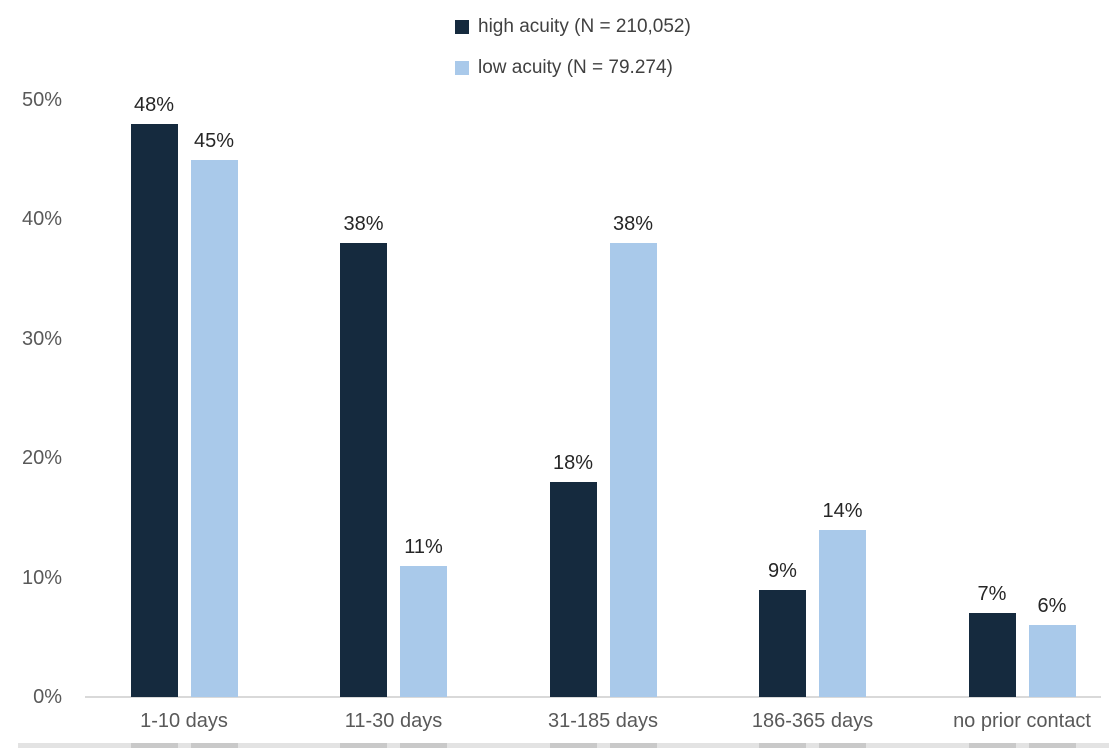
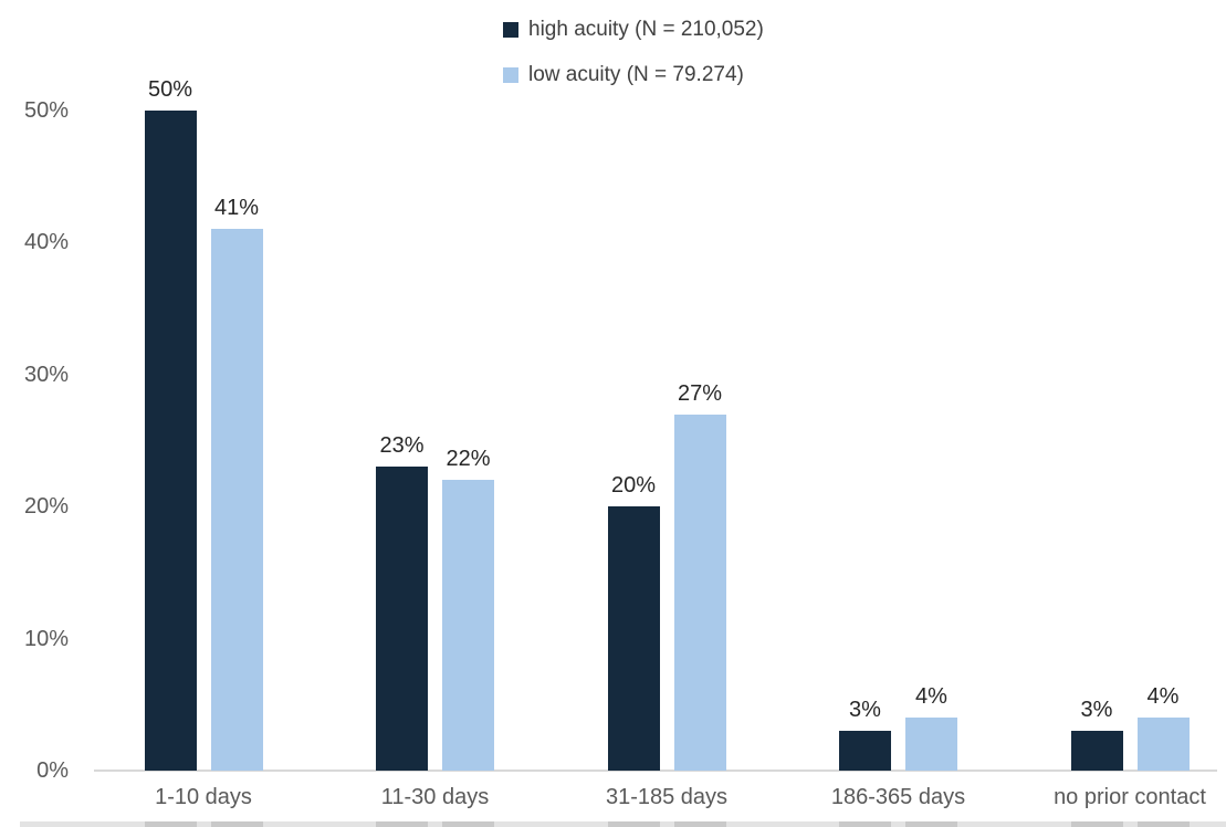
high acuity (N = 210,052)/1-10 days: 48% -> 50%
low acuity (N = 79.274)/1-10 days: 45% -> 41%
high acuity (N = 210,052)/11-30 days: 38% -> 23%
low acuity (N = 79.274)/11-30 days: 11% -> 22%
high acuity (N = 210,052)/31-185 days: 18% -> 20%
low acuity (N = 79.274)/31-185 days: 38% -> 27%
high acuity (N = 210,052)/186-365 days: 9% -> 3%
low acuity (N = 79.274)/186-365 days: 14% -> 4%
high acuity (N = 210,052)/no prior contact: 7% -> 3%
low acuity (N = 79.274)/no prior contact: 6% -> 4%
